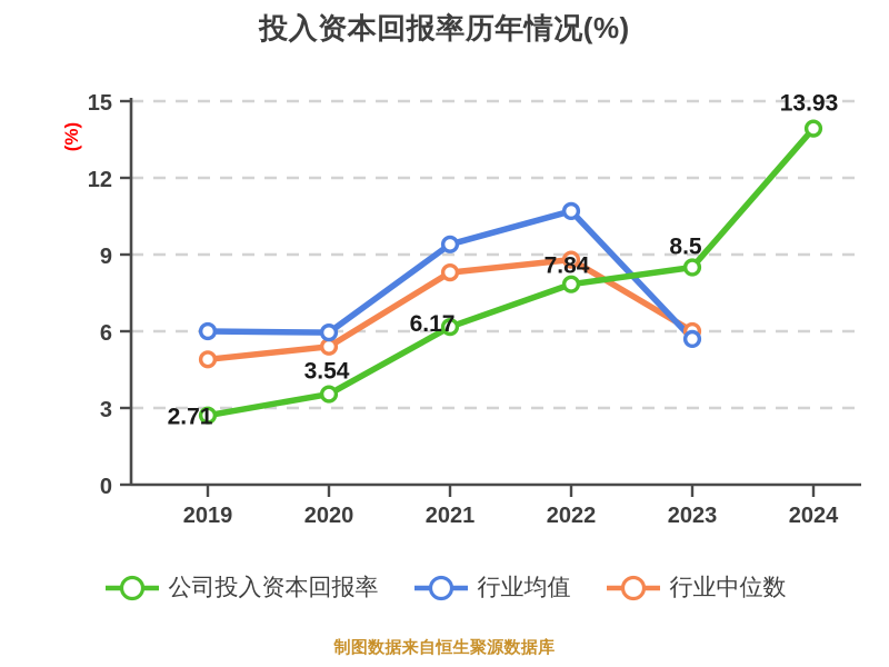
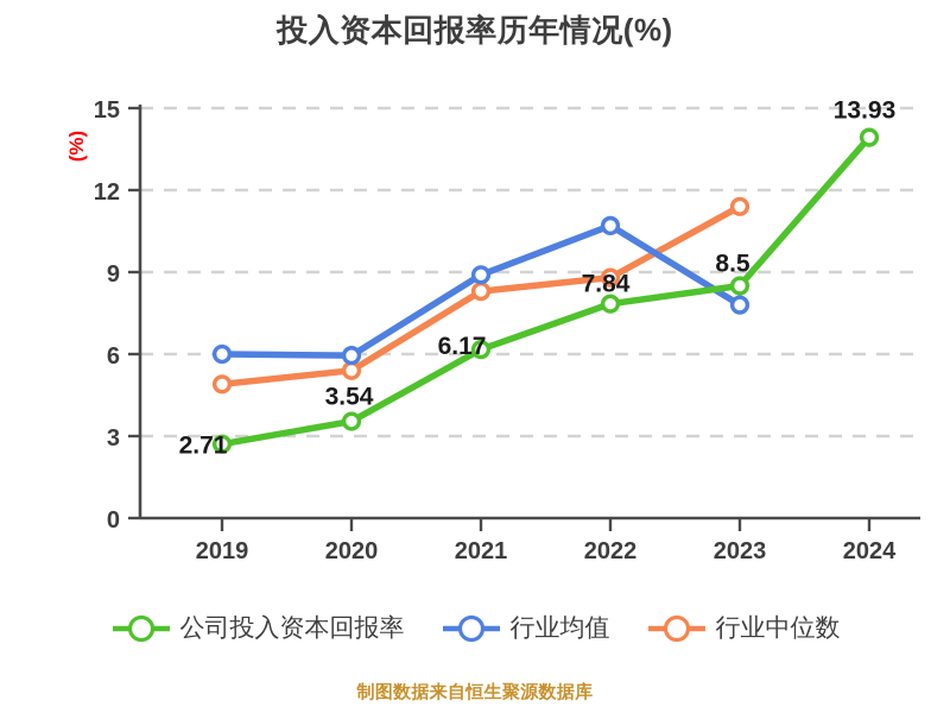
行业均值/2021: 9.4 -> 8.9
行业均值/2023: 5.7 -> 7.8
行业中位数/2023: 6.0 -> 11.4
